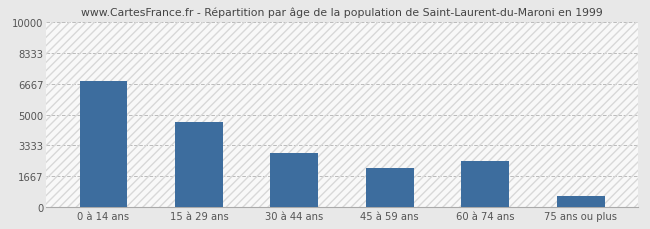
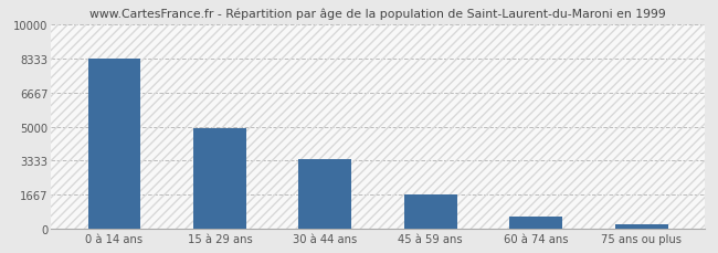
0 à 14 ans: 6800 -> 8300
15 à 29 ans: 4600 -> 5000
30 à 44 ans: 2900 -> 3400
45 à 59 ans: 2100 -> 1700
60 à 74 ans: 2500 -> 600
75 ans ou plus: 600 -> 200
